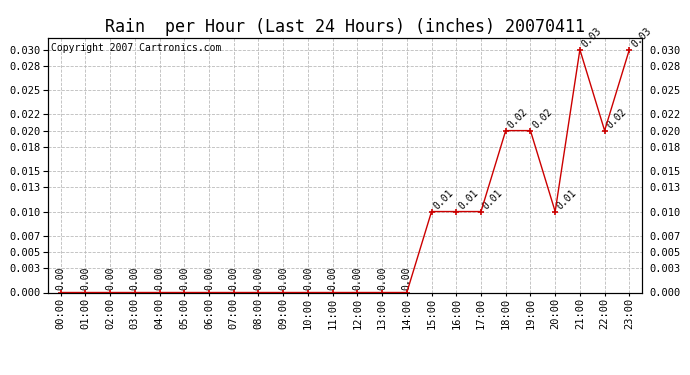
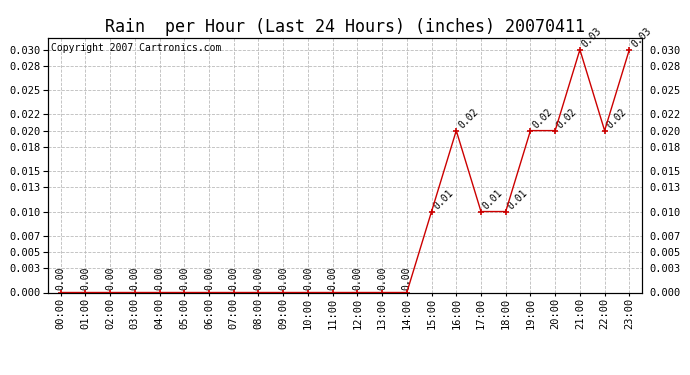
16:00: 0.01 -> 0.02
18:00: 0.02 -> 0.01
20:00: 0.01 -> 0.02
